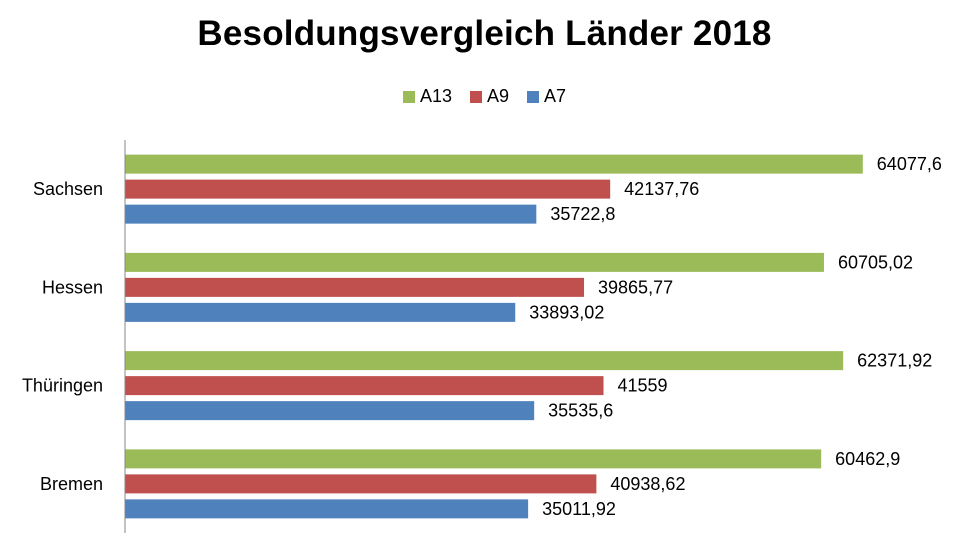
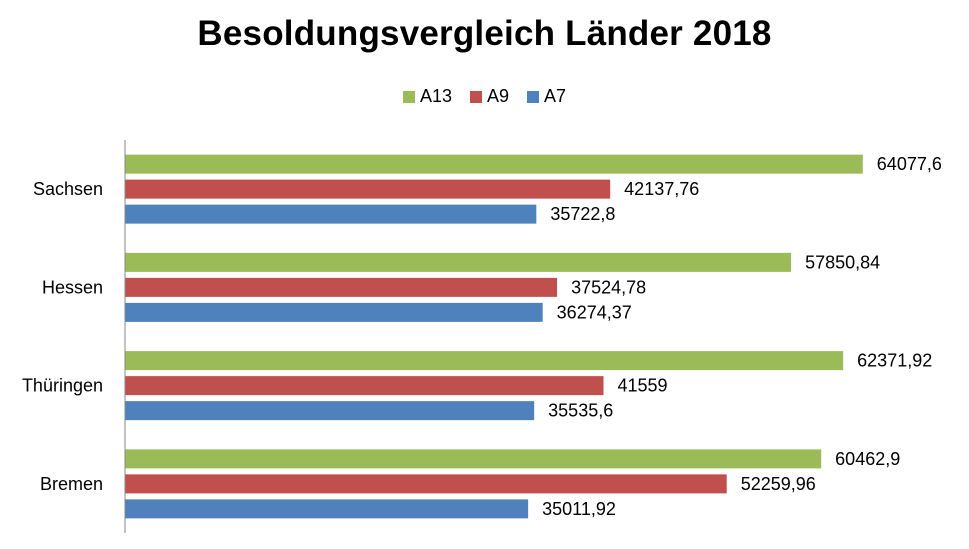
A13/Hessen: 60705,02 -> 57850,84
A9/Hessen: 39865,77 -> 37524,78
A7/Hessen: 33893,02 -> 36274,37
A9/Bremen: 40938,62 -> 52259,96
